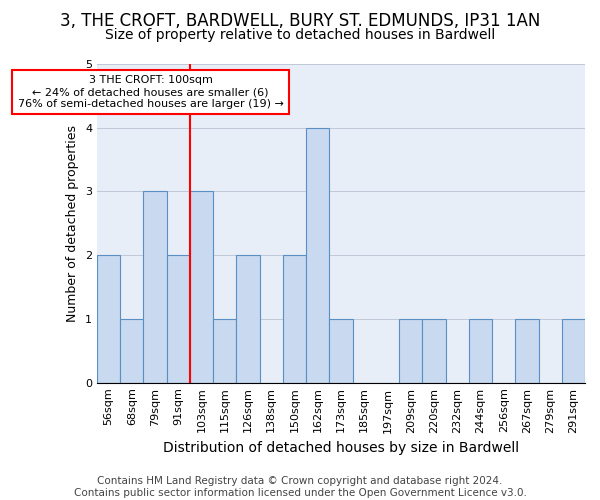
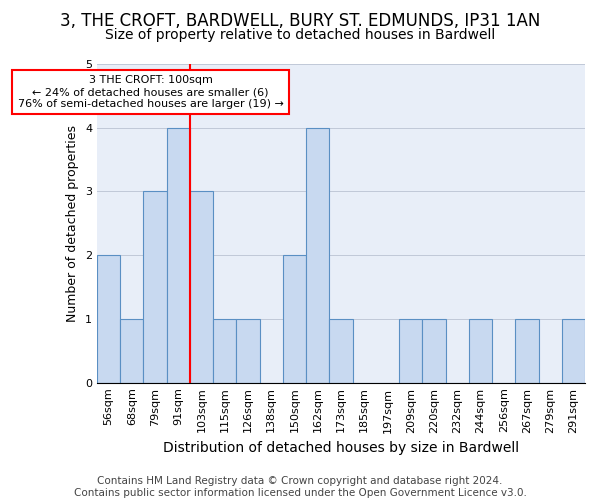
91sqm: 2 -> 4
126sqm: 2 -> 1
